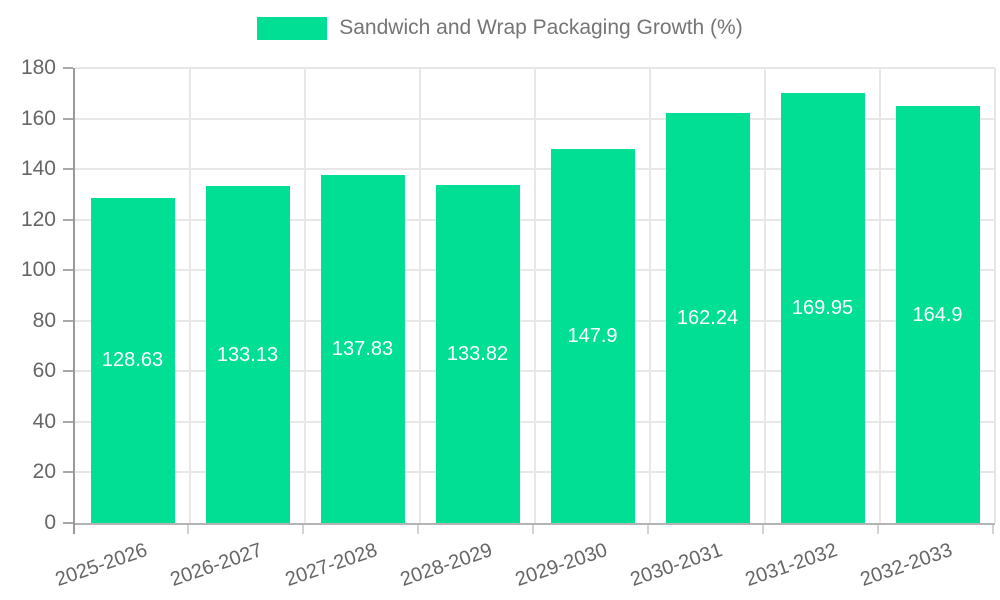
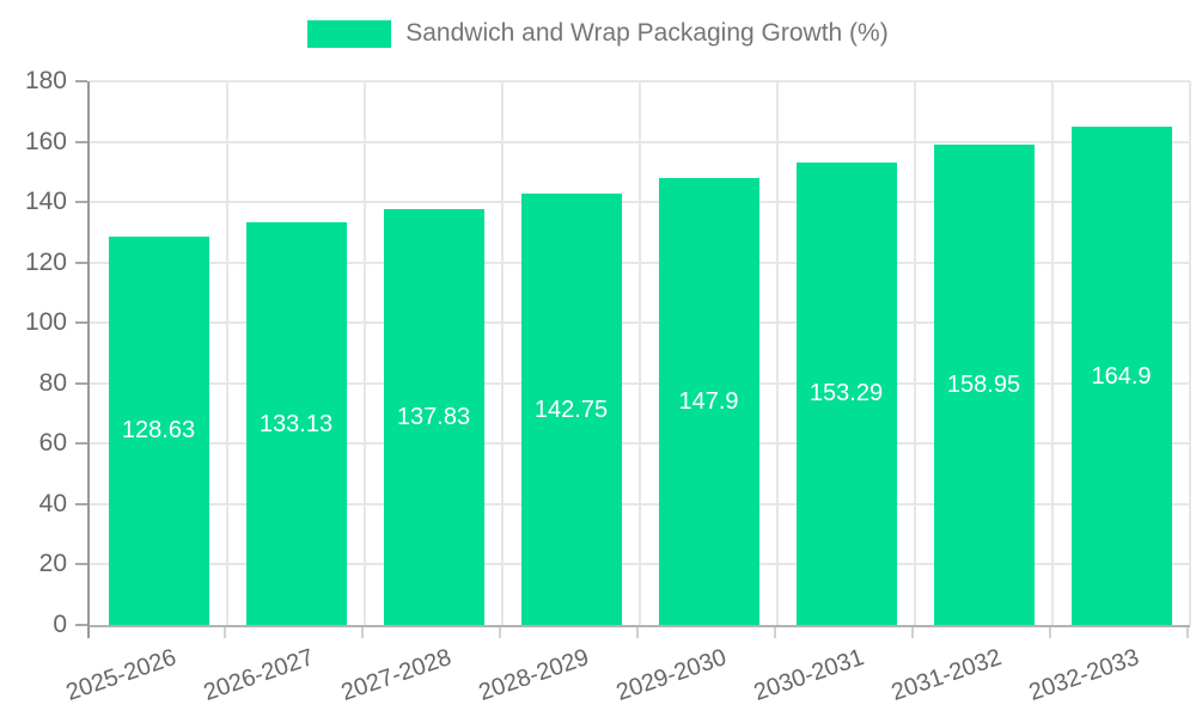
2028-2029: 133.82 -> 142.75
2030-2031: 162.24 -> 153.29
2031-2032: 169.95 -> 158.95
